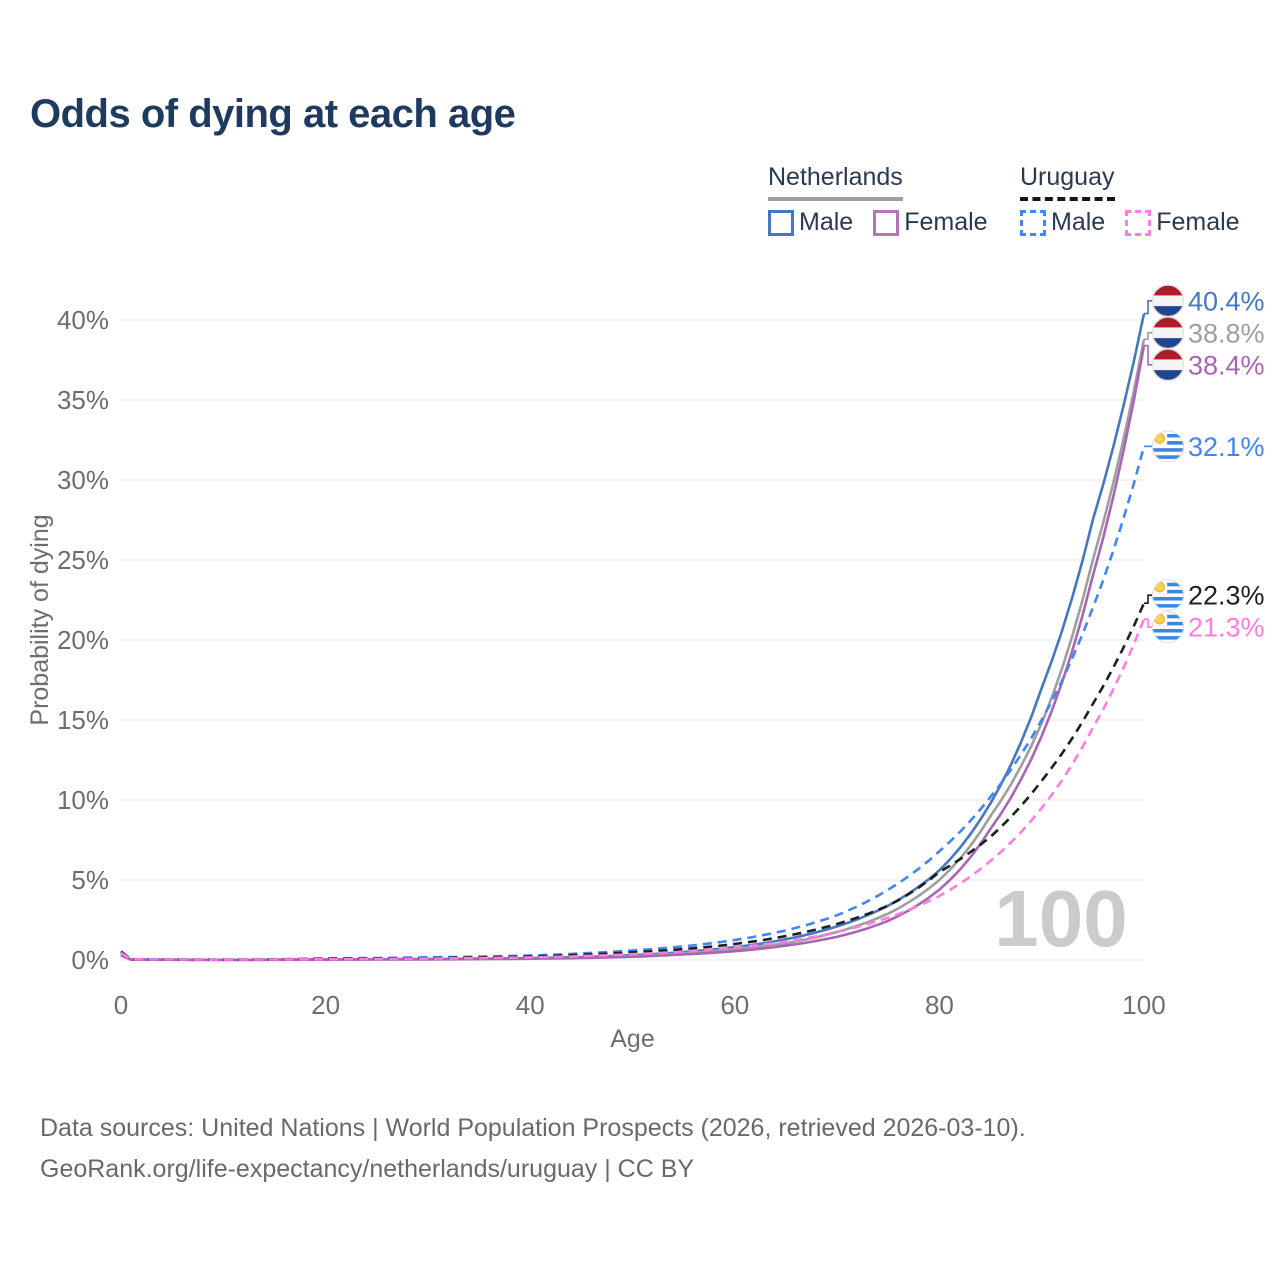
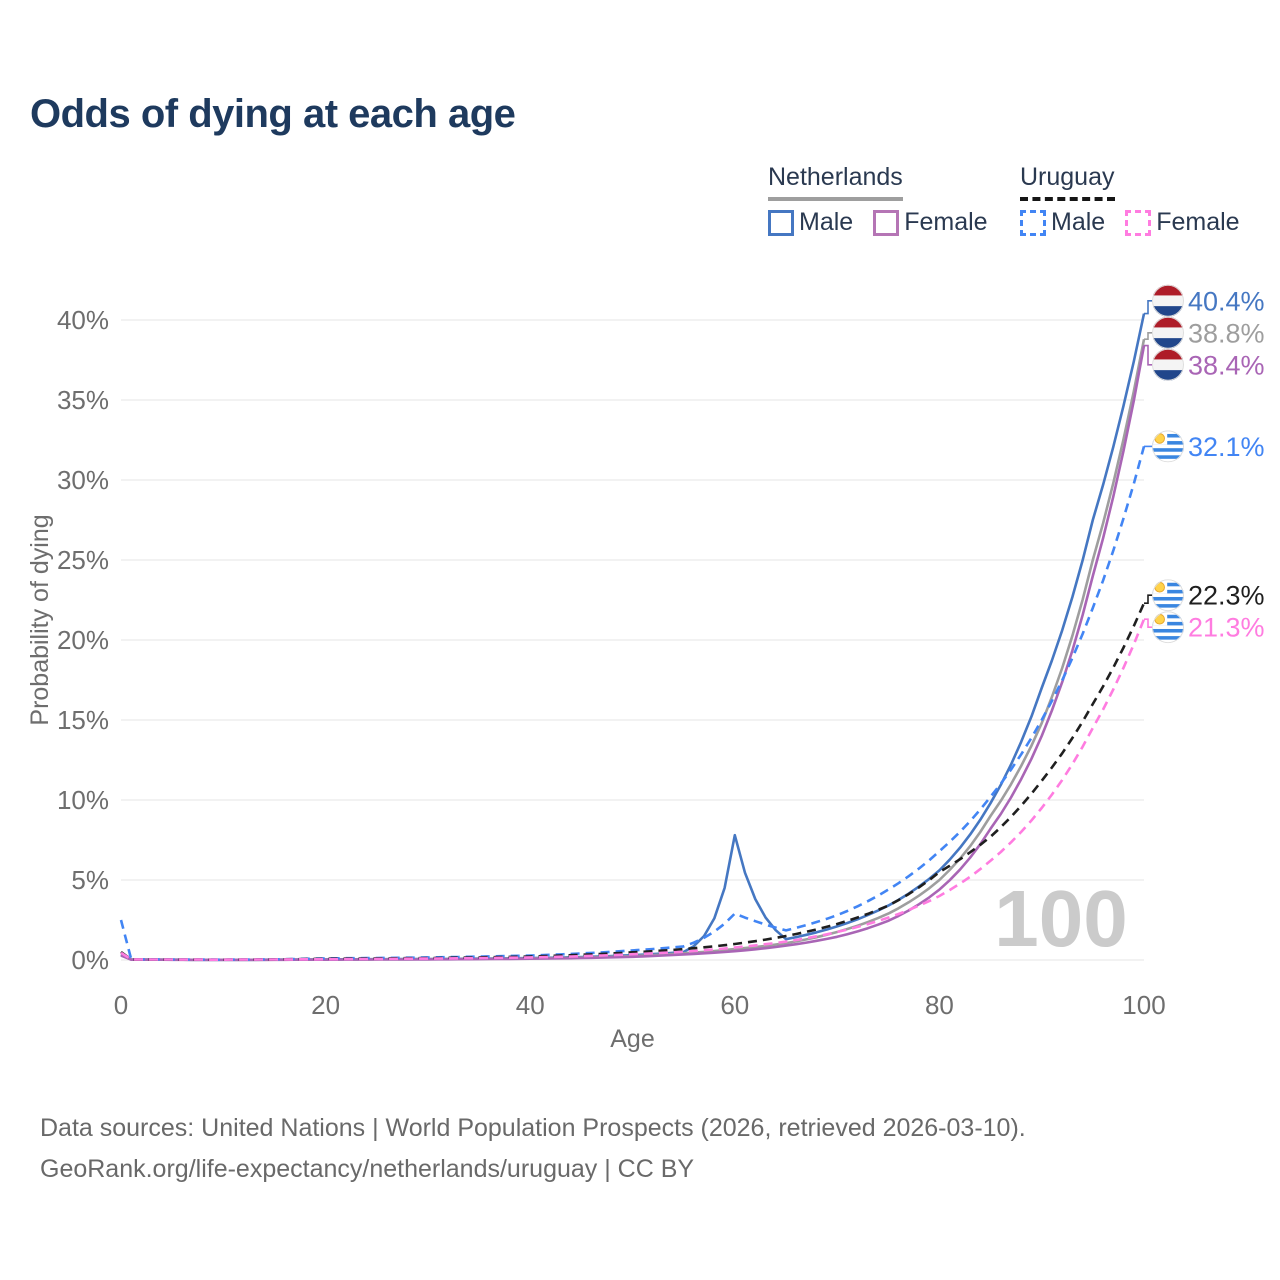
Uruguay Male/0: 0.6% -> 2.5%
Netherlands Male/60: 0.8% -> 7.8%
Uruguay Male/60: 1.2% -> 2.9%
